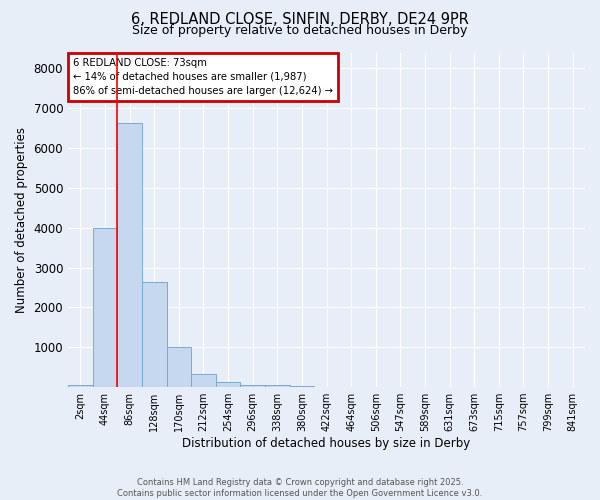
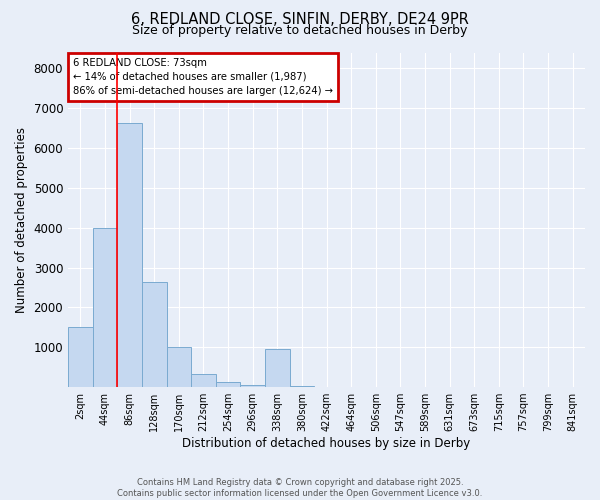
2sqm: 50 -> 1500
338sqm: 40 -> 950
